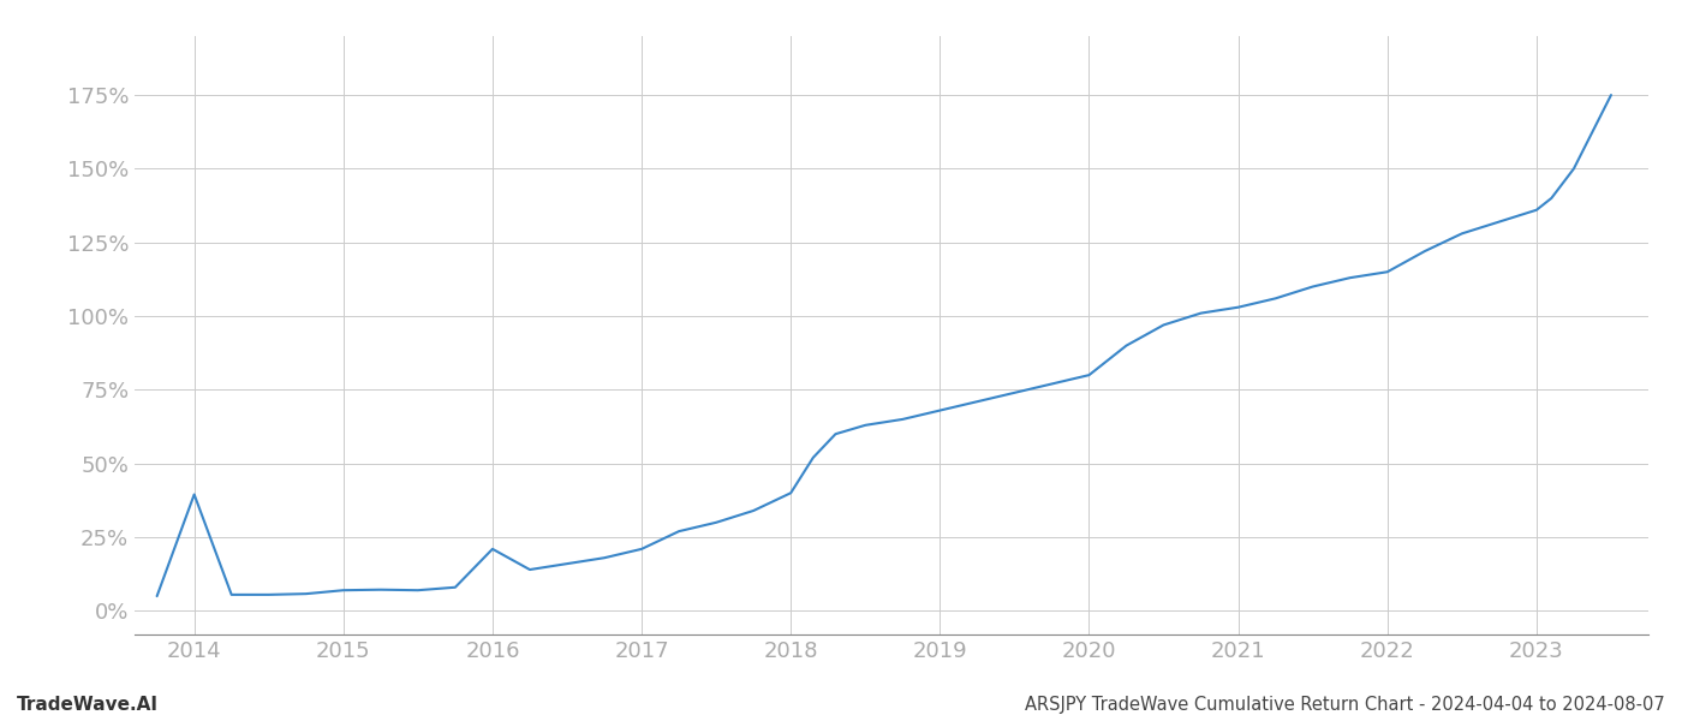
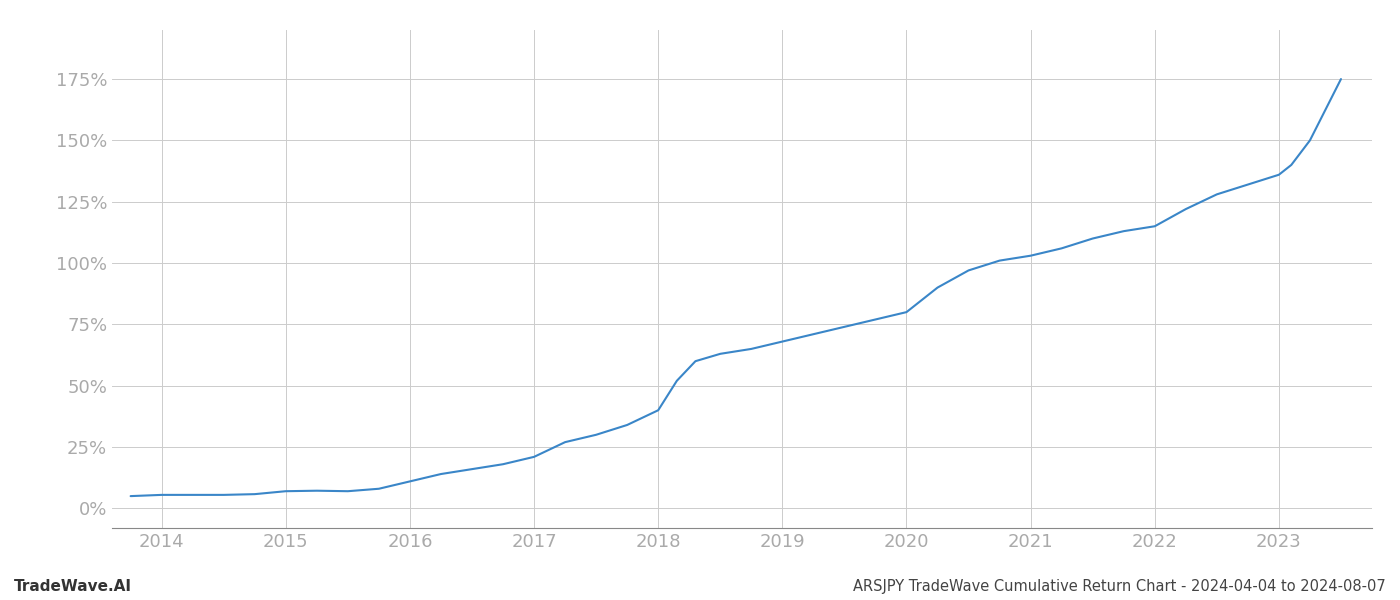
2014: 39.5% -> 5.5%
2016: 21.0% -> 11.0%
